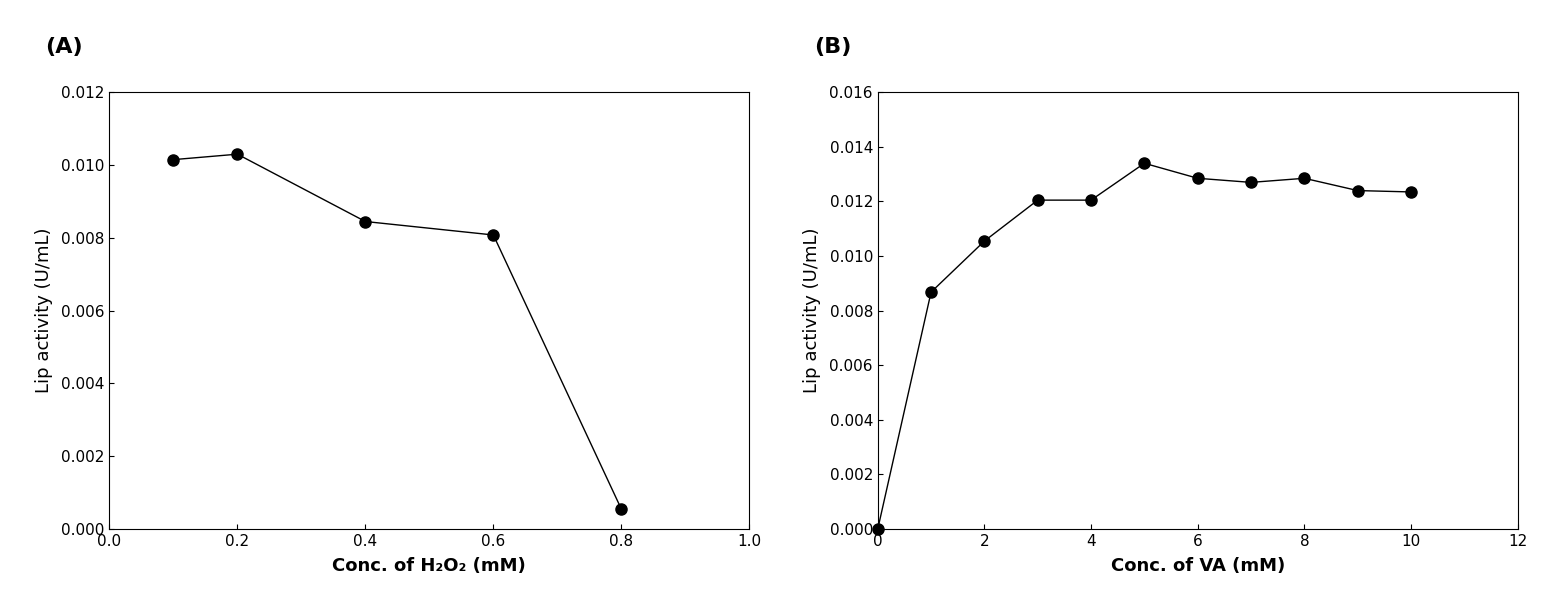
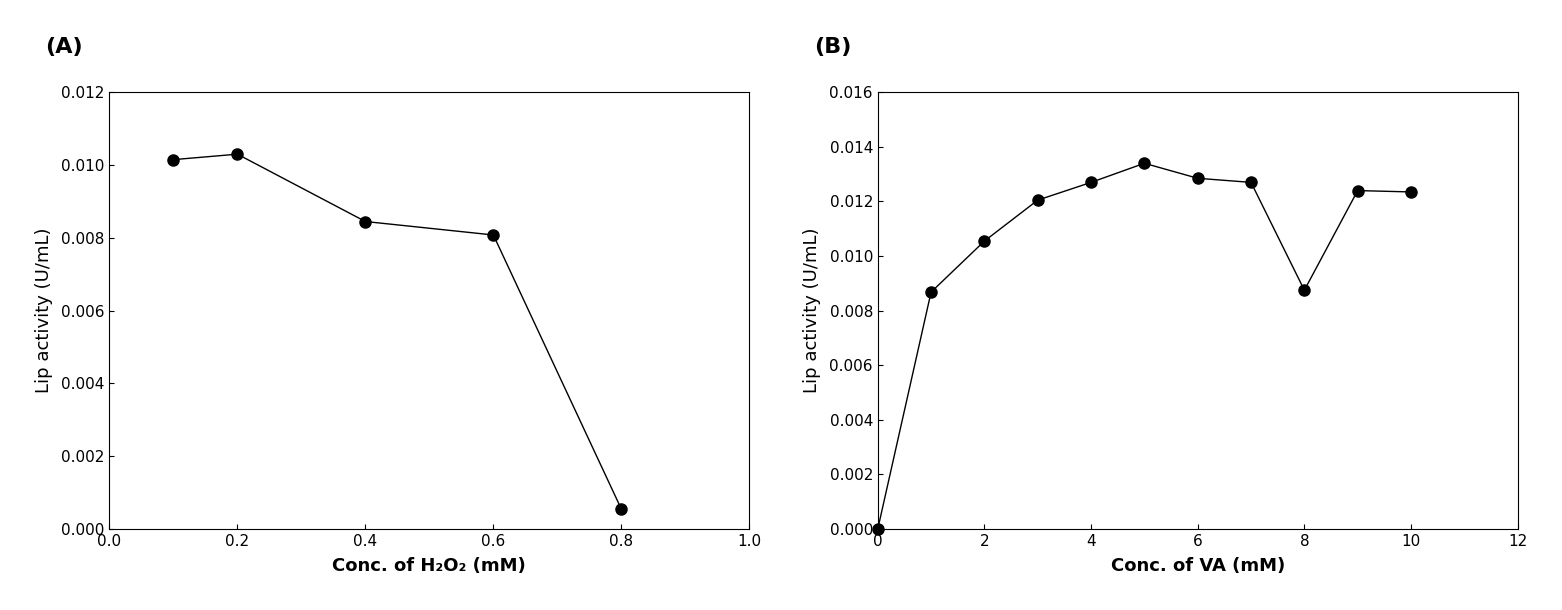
4: 0.01205 -> 0.01270
8: 0.01285 -> 0.00875
